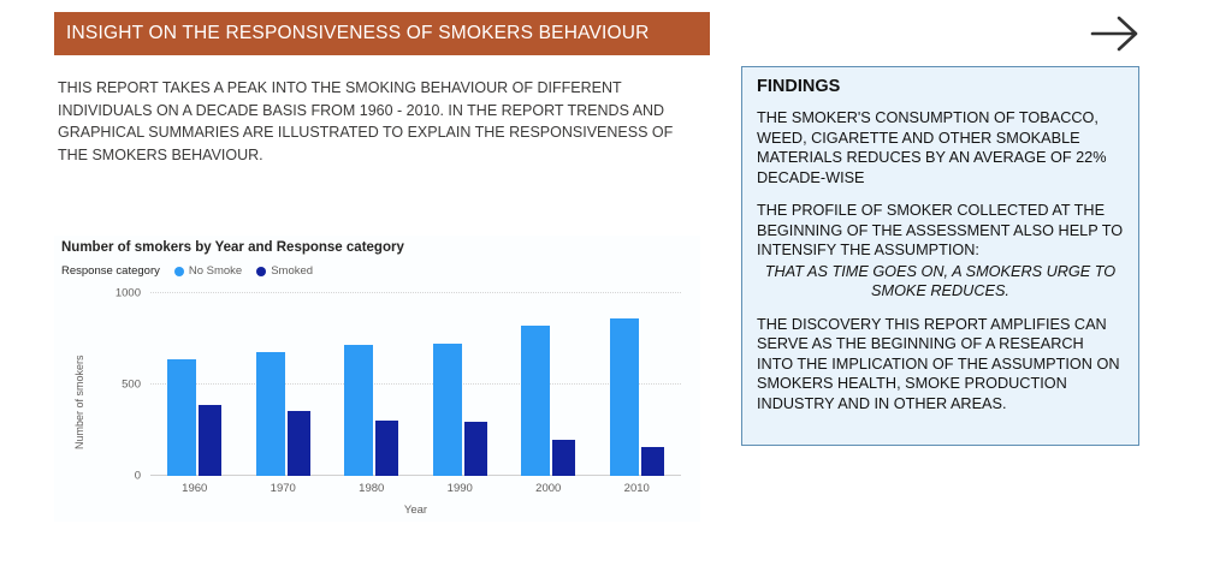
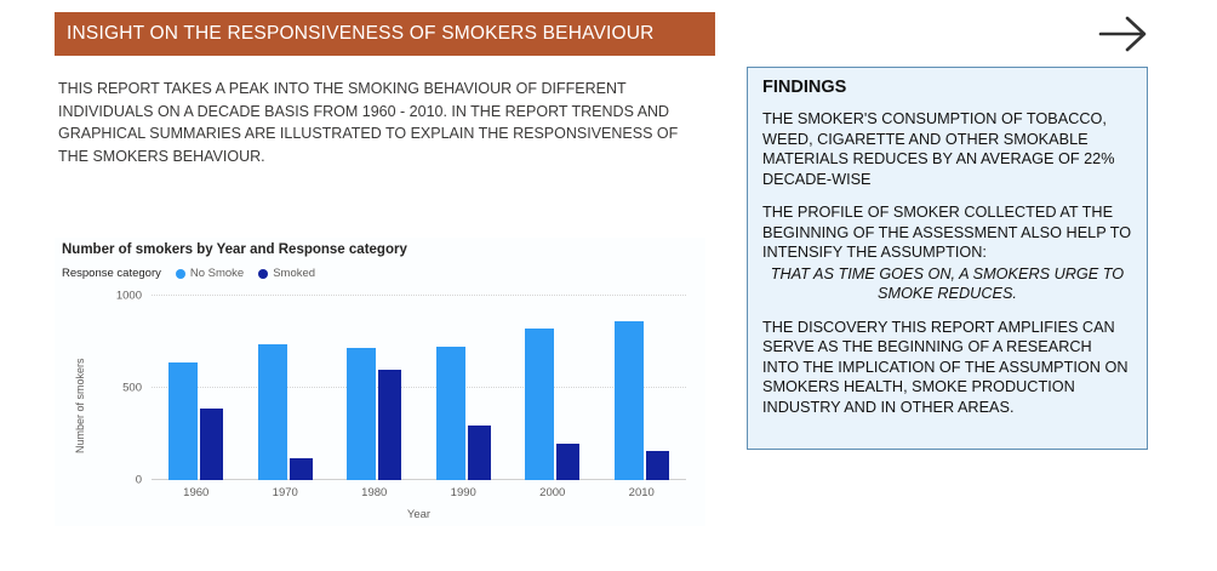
No Smoke/1970: 680 -> 740
Smoked/1970: 360 -> 120
Smoked/1980: 300 -> 600
